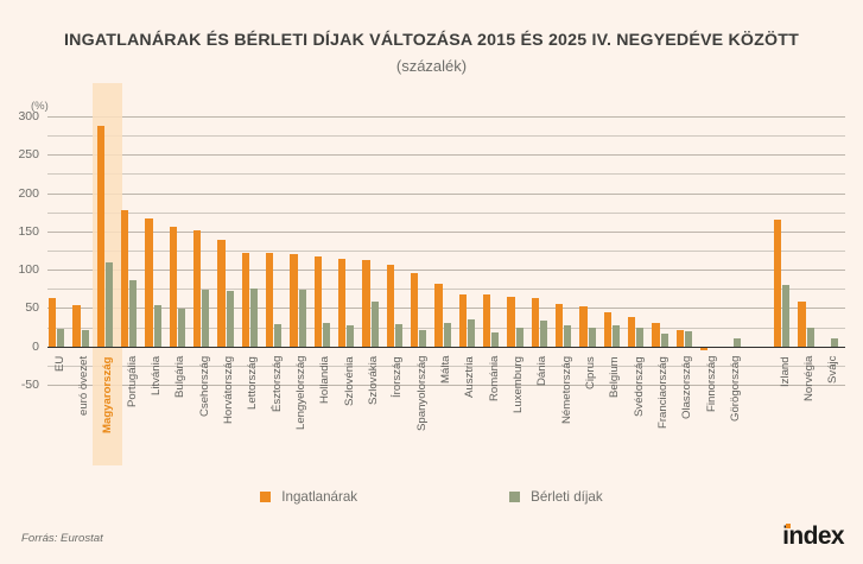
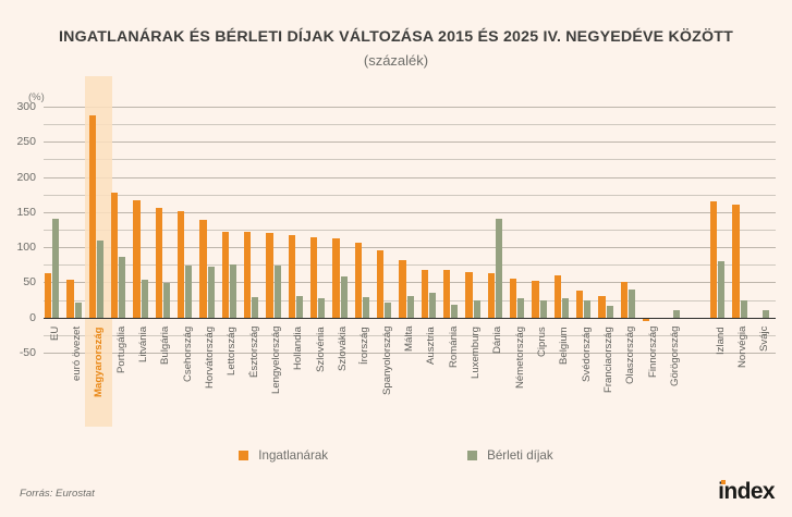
Bérleti díjak/EU: 20 -> 140
Bérleti díjak/Dánia: 30 -> 140
Ingatlanárak/Belgium: 40 -> 60
Ingatlanárak/Olaszország: 20 -> 50
Bérleti díjak/Olaszország: 20 -> 40
Ingatlanárak/Norvégia: 60 -> 160
